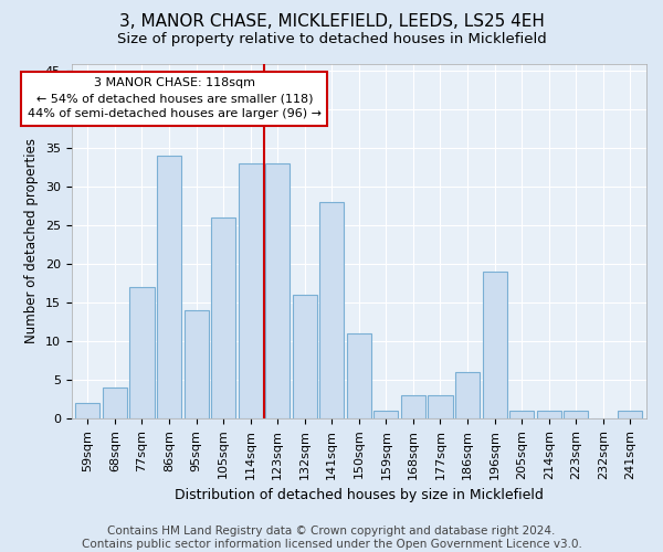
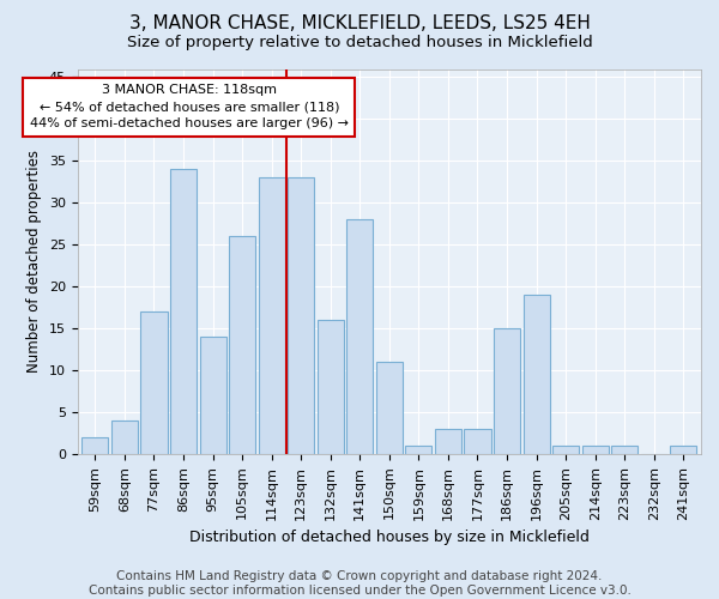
186sqm: 6 -> 15
